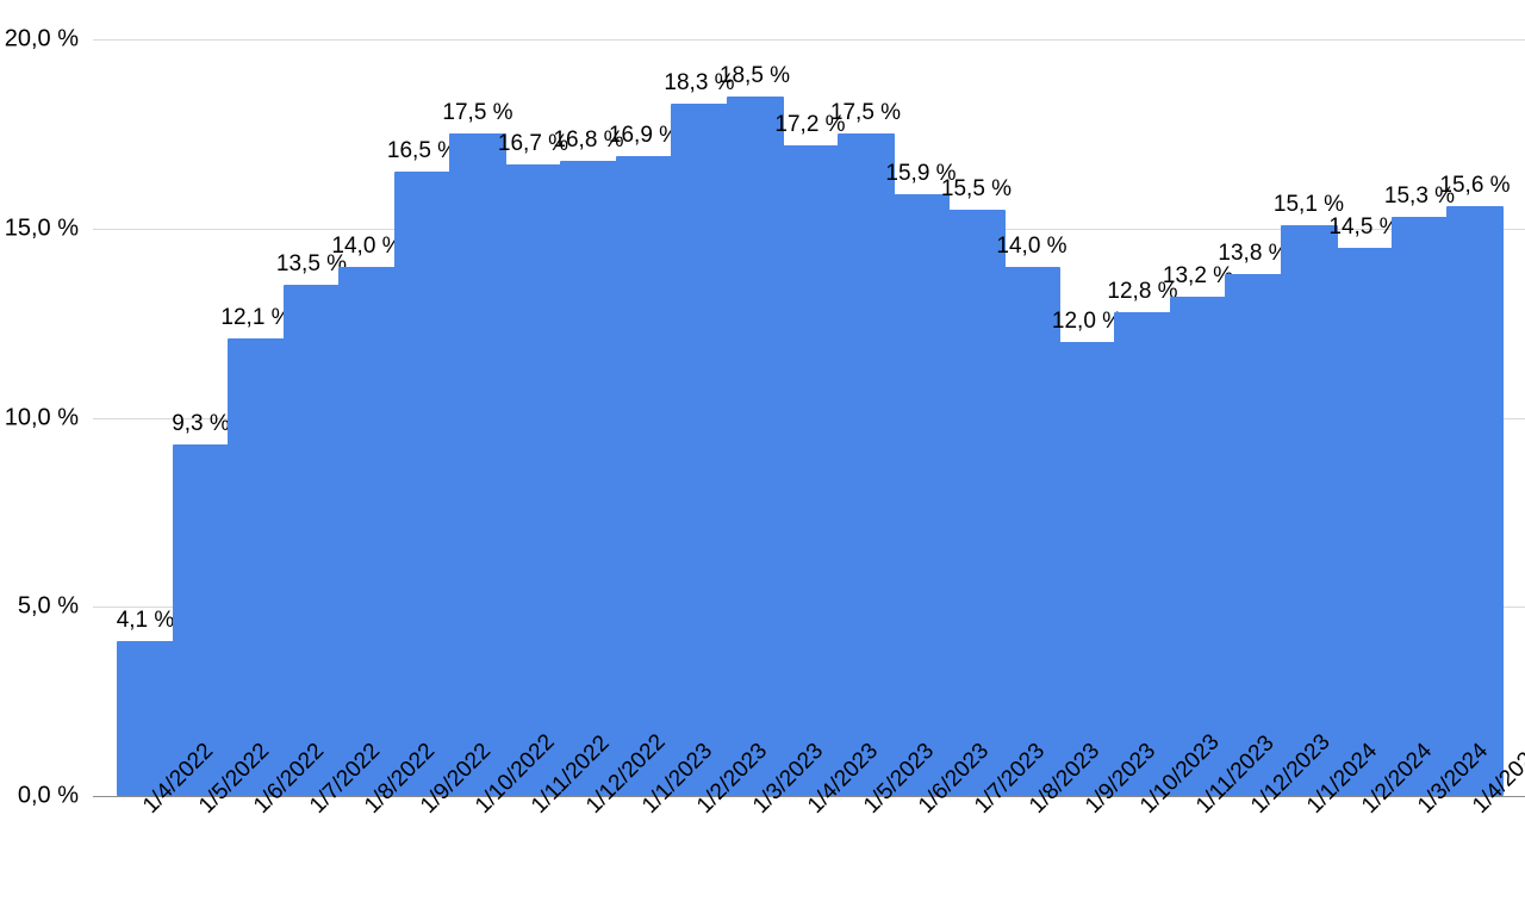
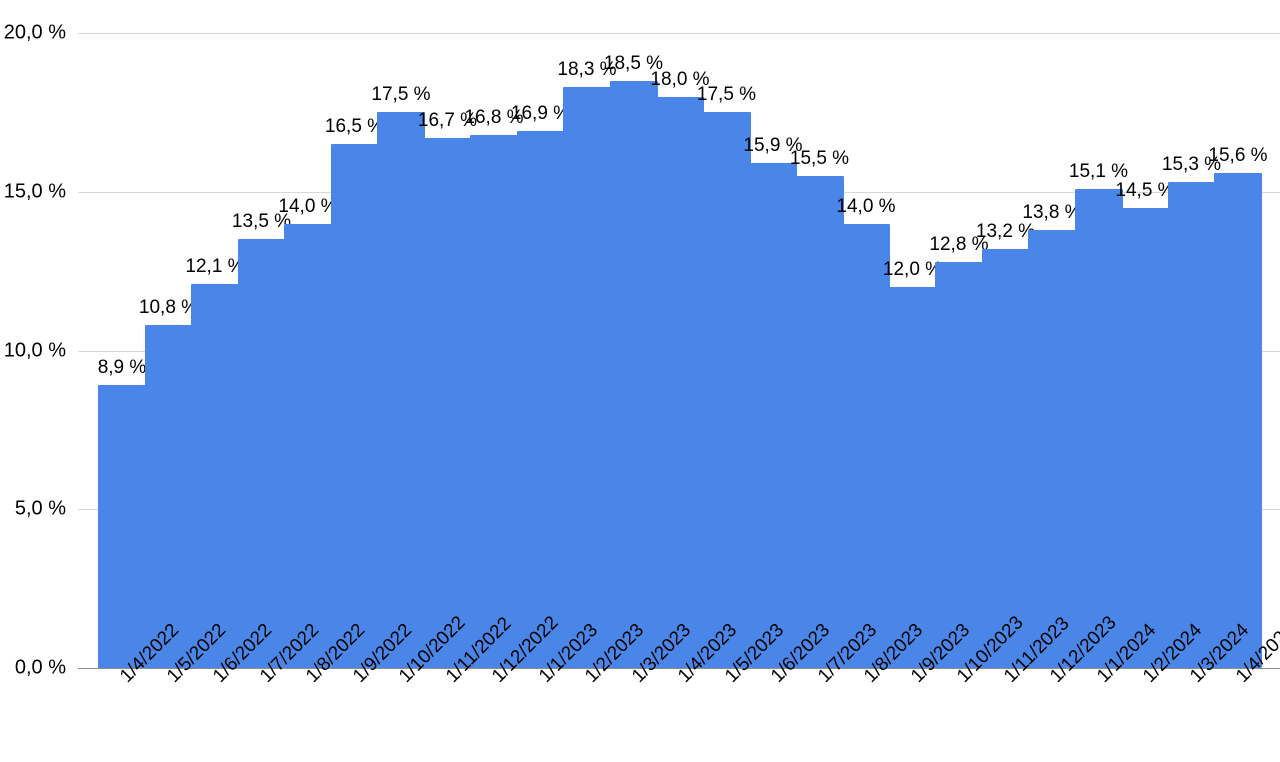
1/4/2022: 4,1 -> 8,9
1/5/2022: 9,3 -> 10,8
1/4/2023: 17,2 -> 18,0
